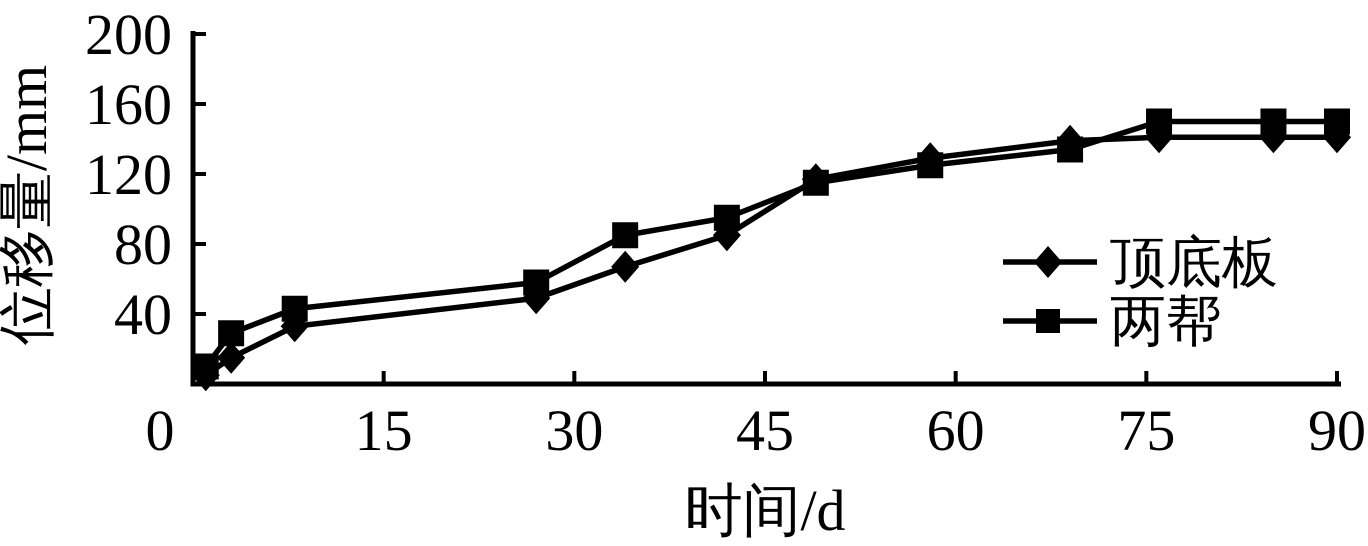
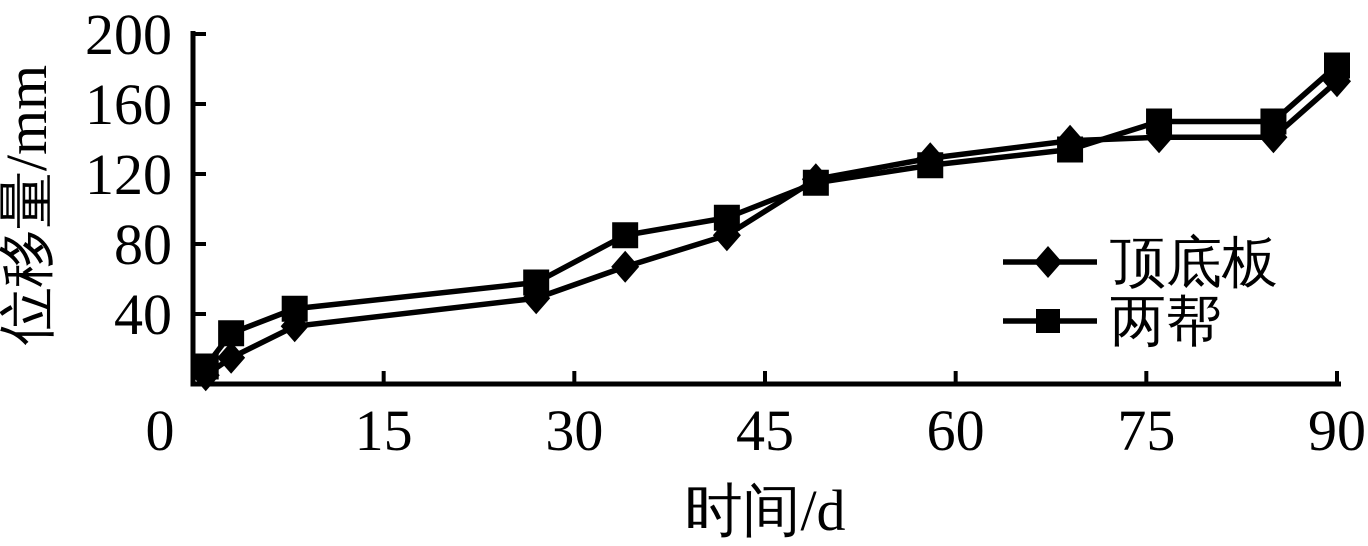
顶底板/90: 141 -> 173
两帮/90: 150 -> 182
